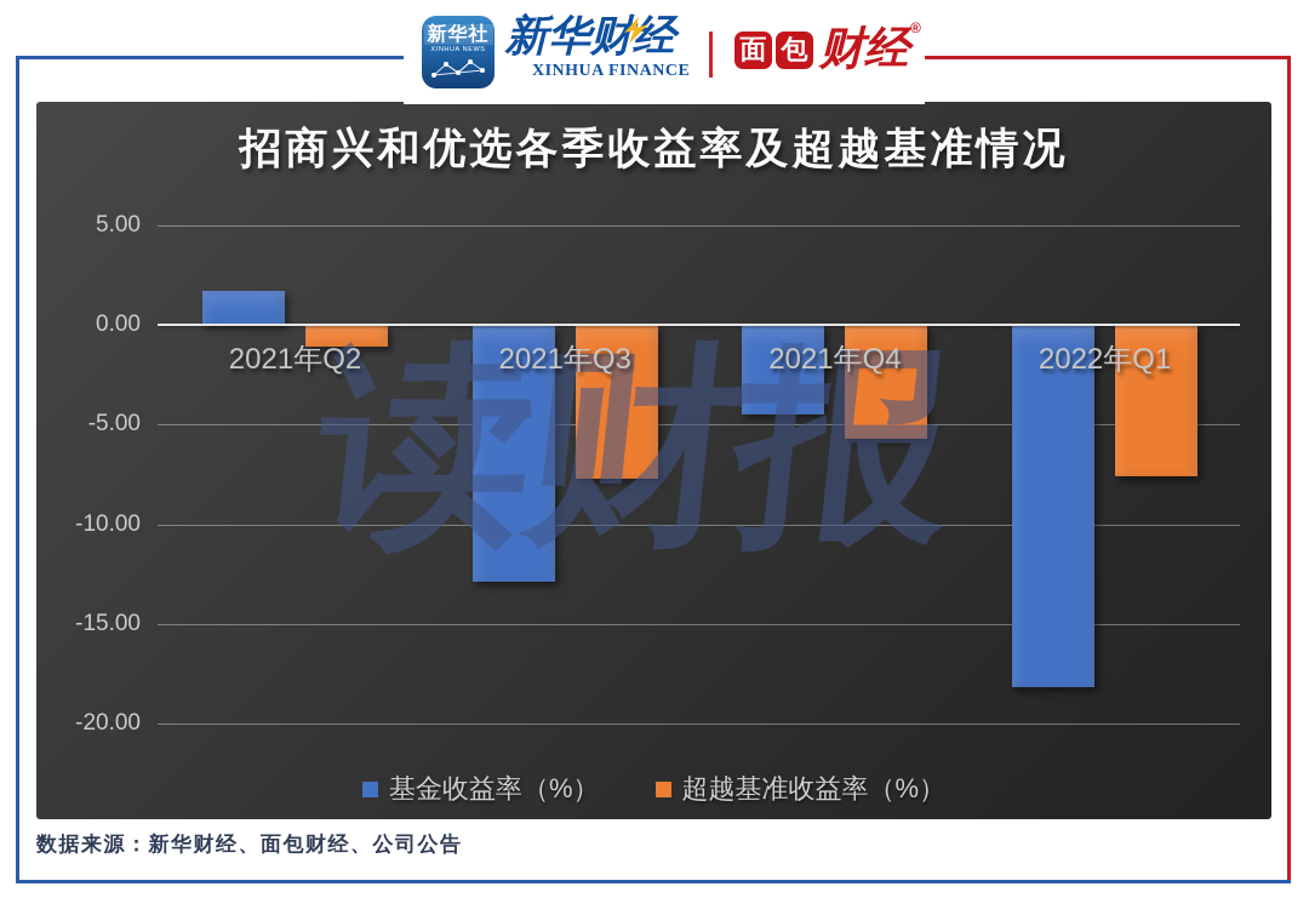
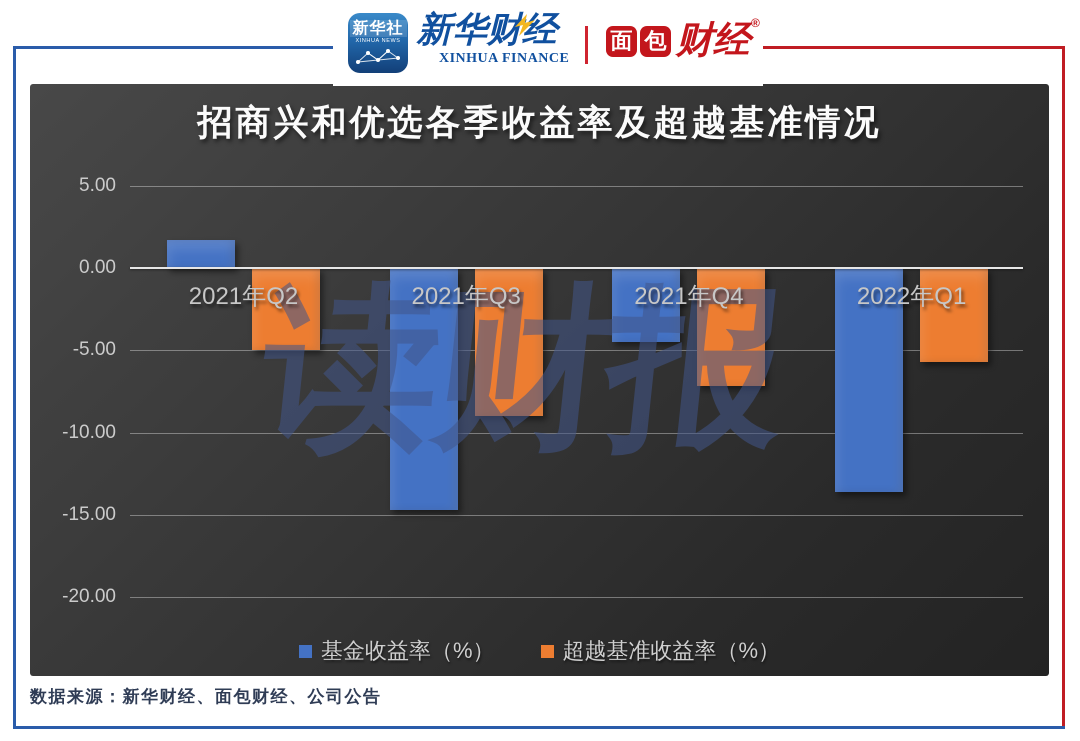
超越基准收益率（%）/2021年Q2: -1.1 -> -5.0
基金收益率（%）/2021年Q3: -12.9 -> -14.7
超越基准收益率（%）/2021年Q3: -7.7 -> -9.0
超越基准收益率（%）/2021年Q4: -5.7 -> -7.2
基金收益率（%）/2022年Q1: -18.2 -> -13.6
超越基准收益率（%）/2022年Q1: -7.6 -> -5.7
